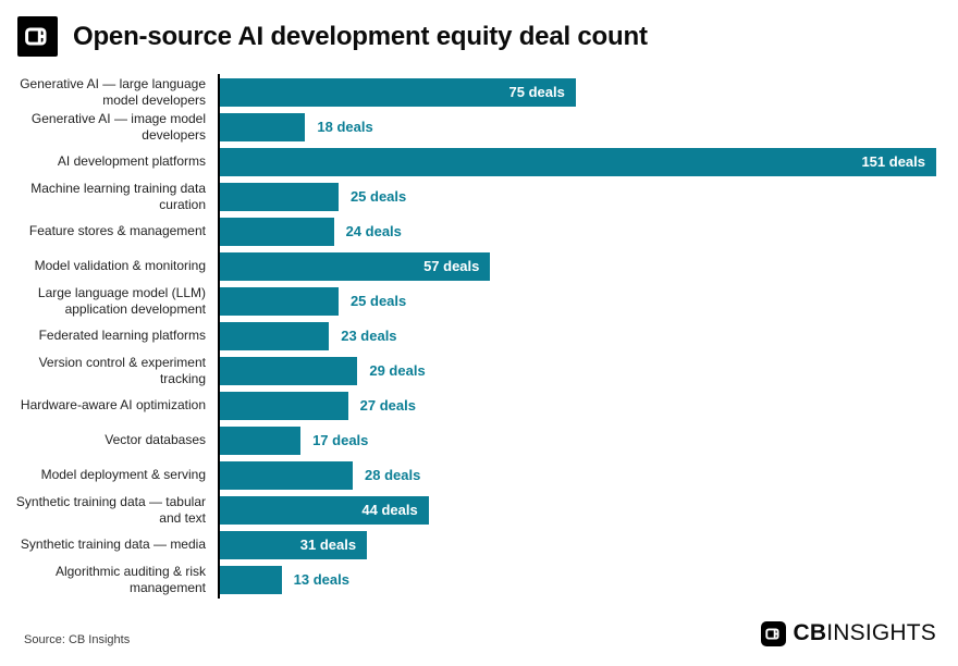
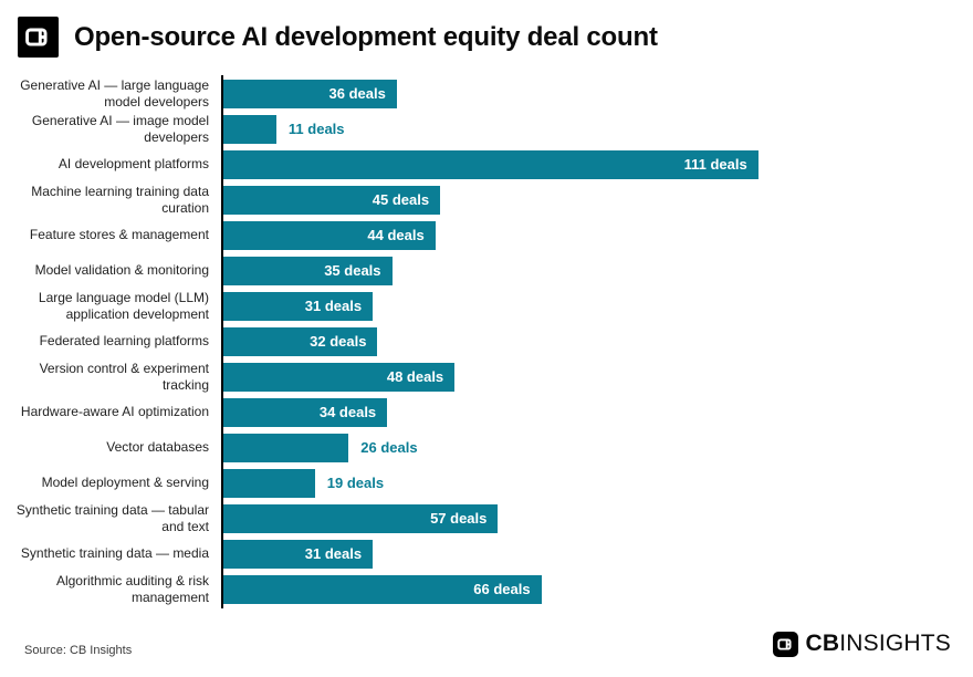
Generative AI — large language model developers: 75 -> 36
Generative AI — image model developers: 18 -> 11
AI development platforms: 151 -> 111
Machine learning training data curation: 25 -> 45
Feature stores & management: 24 -> 44
Model validation & monitoring: 57 -> 35
Large language model (LLM) application development: 25 -> 31
Federated learning platforms: 23 -> 32
Version control & experiment tracking: 29 -> 48
Hardware-aware AI optimization: 27 -> 34
Vector databases: 17 -> 26
Model deployment & serving: 28 -> 19
Synthetic training data — tabular and text: 44 -> 57
Algorithmic auditing & risk management: 13 -> 66
